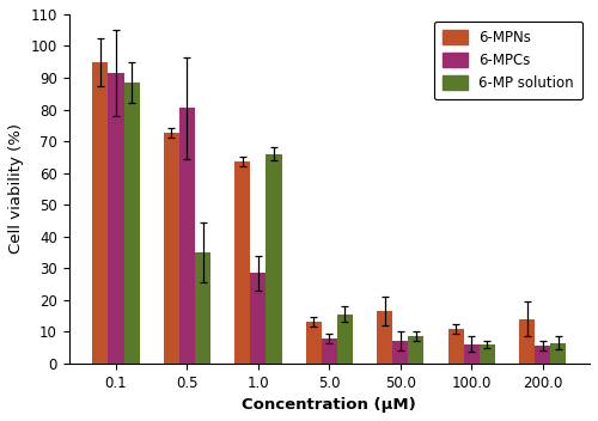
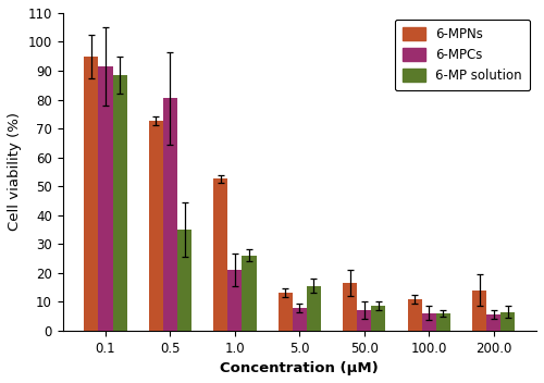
6-MPNs/1.0: 63.5 -> 52.5
6-MPCs/1.0: 28.5 -> 21.0
6-MP solution/1.0: 66.0 -> 26.0
